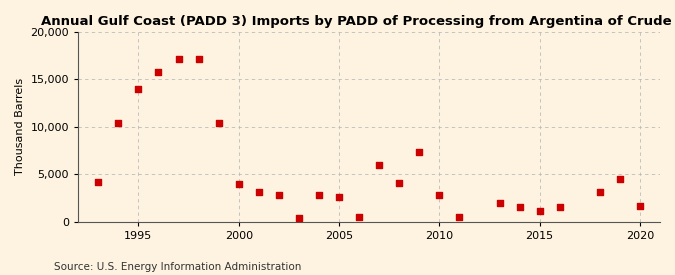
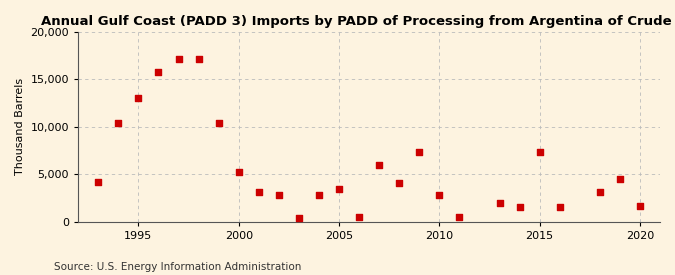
1995: 14,000 -> 13,000
2000: 4,000 -> 5,200
2005: 2,600 -> 3,400
2015: 1,100 -> 7,400
